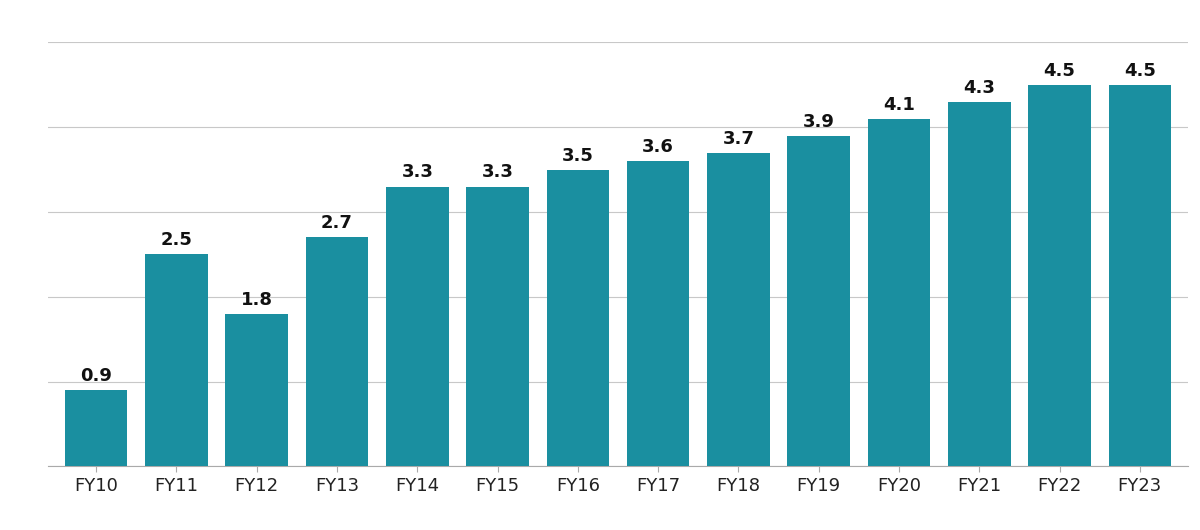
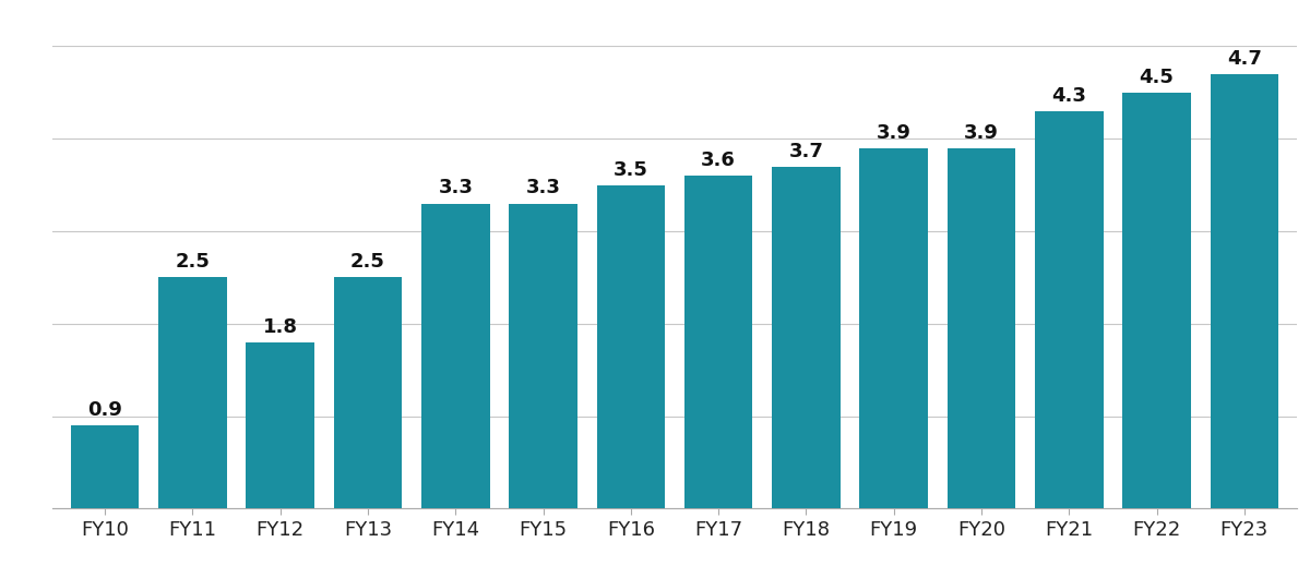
FY13: 2.7 -> 2.5
FY20: 4.1 -> 3.9
FY23: 4.5 -> 4.7
